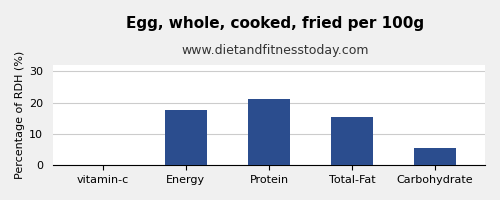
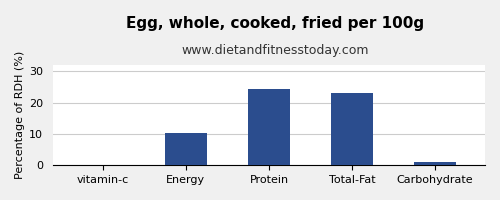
Energy: 17.5 -> 10.2
Protein: 21.0 -> 24.3
Total-Fat: 15.5 -> 23.2
Carbohydrate: 5.5 -> 1.1
